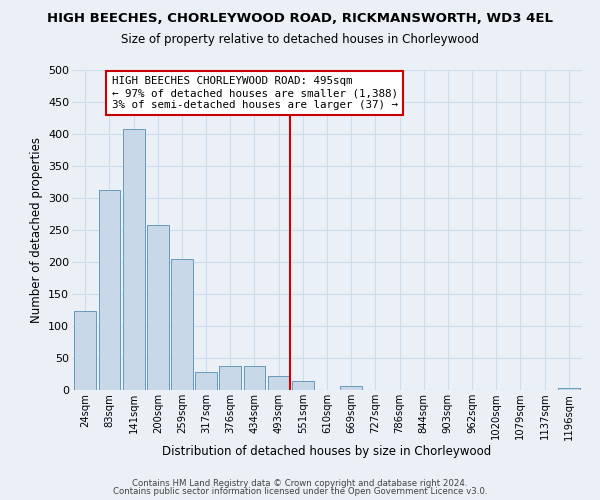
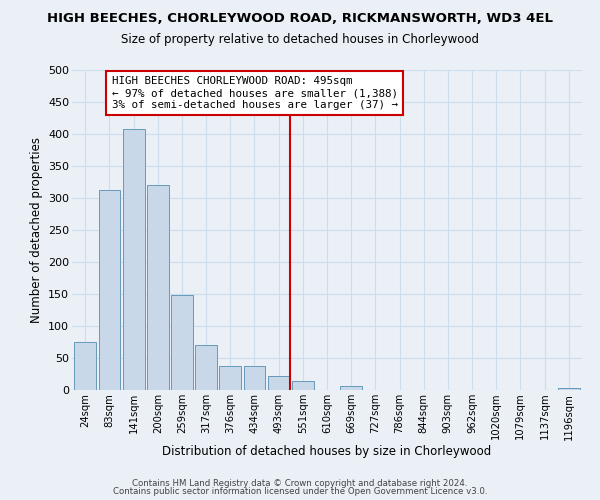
24sqm: 124 -> 75
200sqm: 258 -> 320
259sqm: 204 -> 148
317sqm: 28 -> 70
